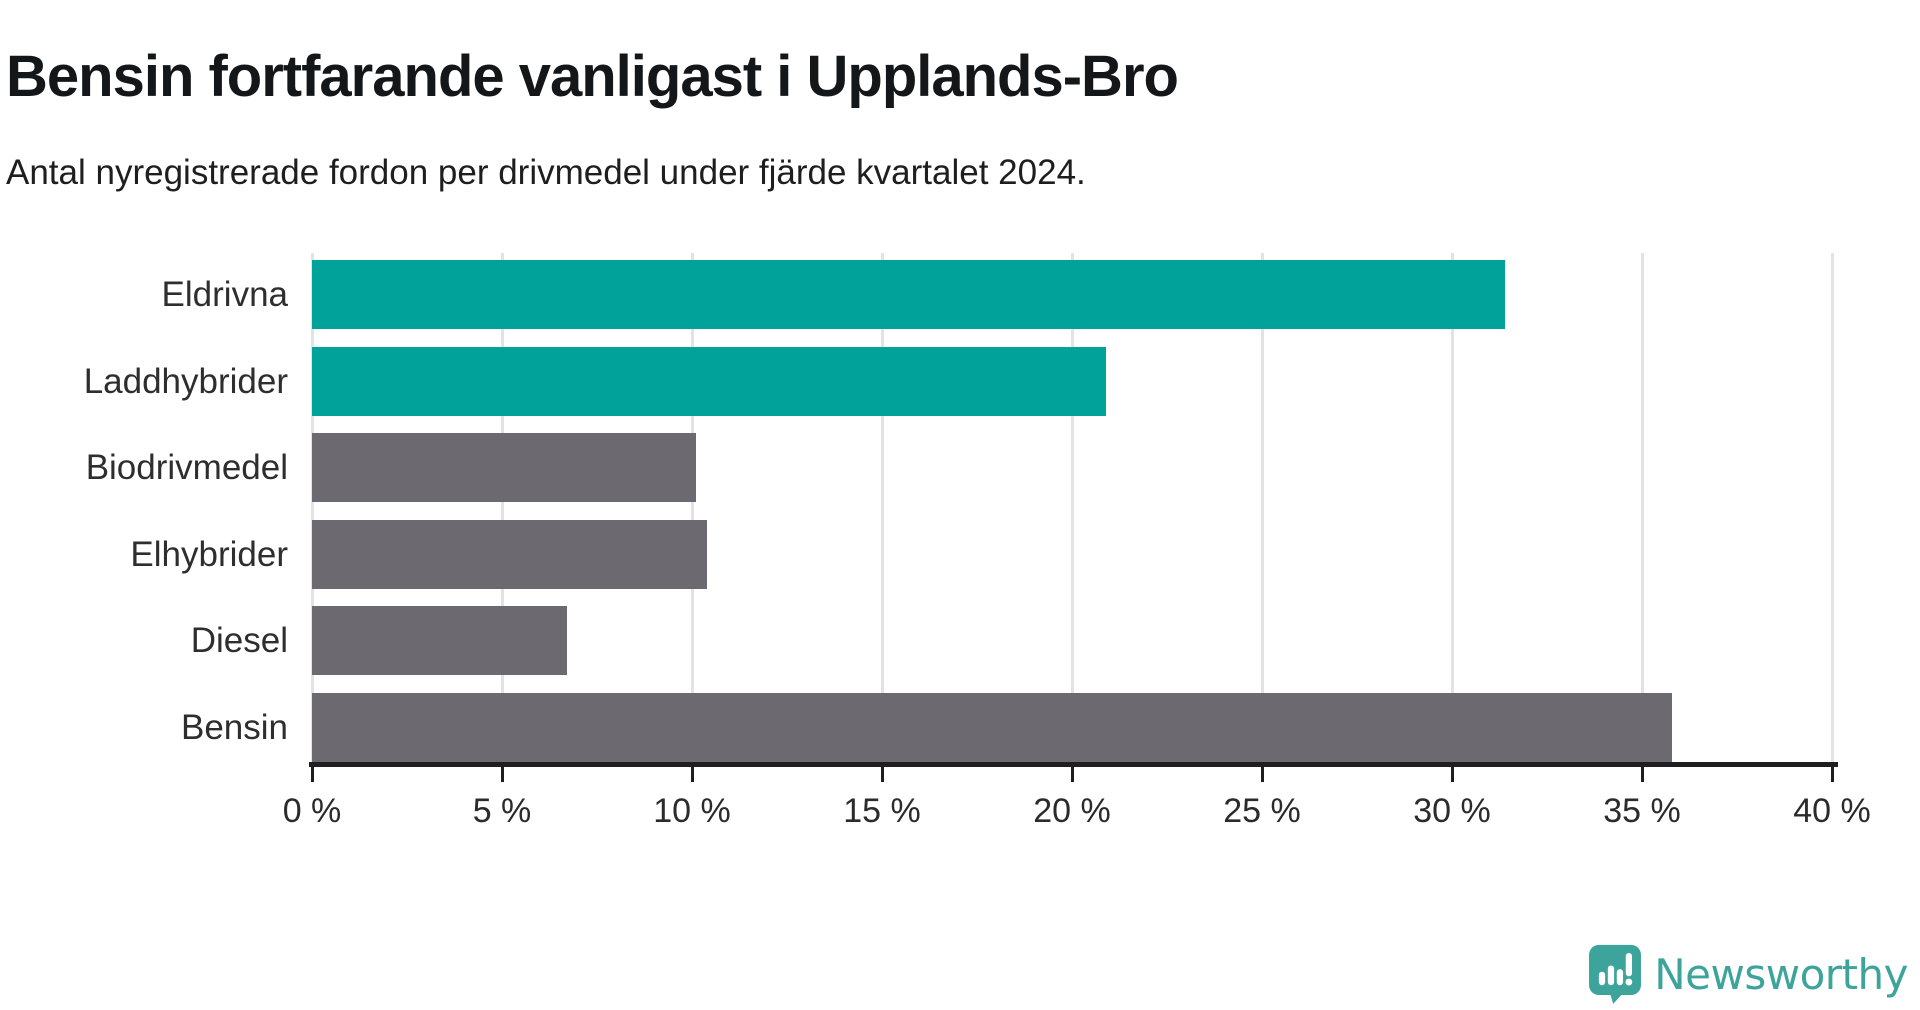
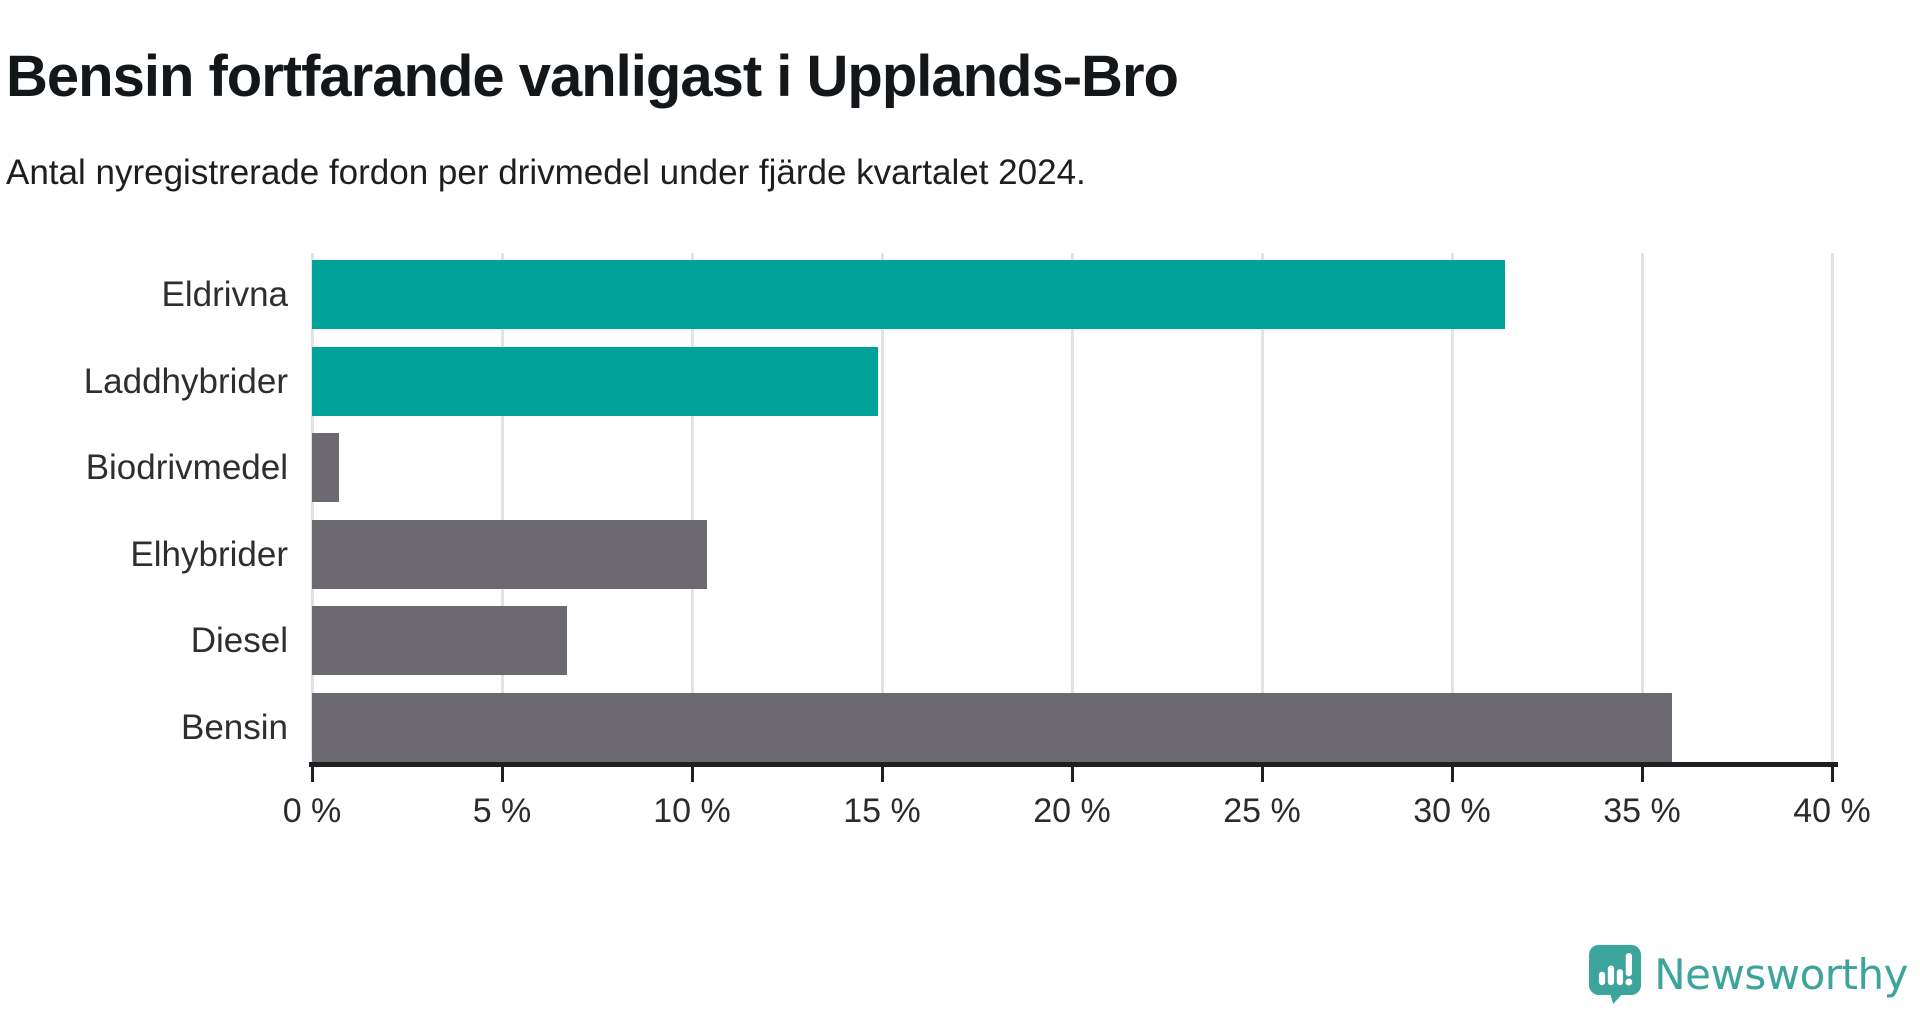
Laddhybrider: 20.9% -> 14.9%
Biodrivmedel: 10.1% -> 0.7%
